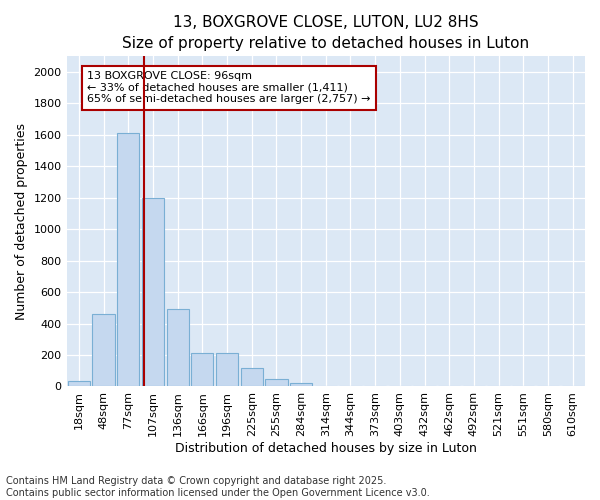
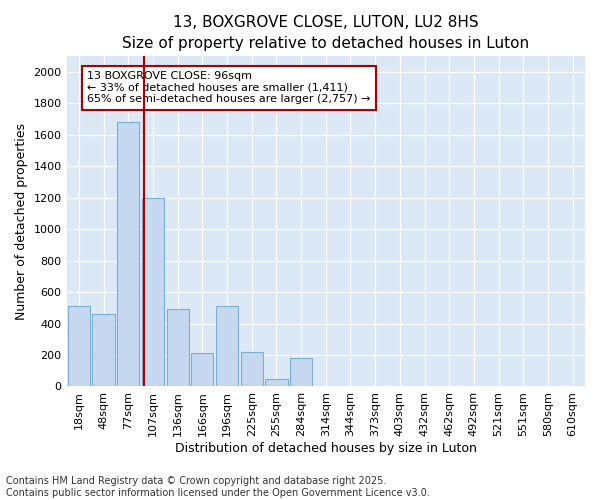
18sqm: 40 -> 510
77sqm: 1610 -> 1680
196sqm: 220 -> 510
225sqm: 120 -> 220
284sqm: 20 -> 180
